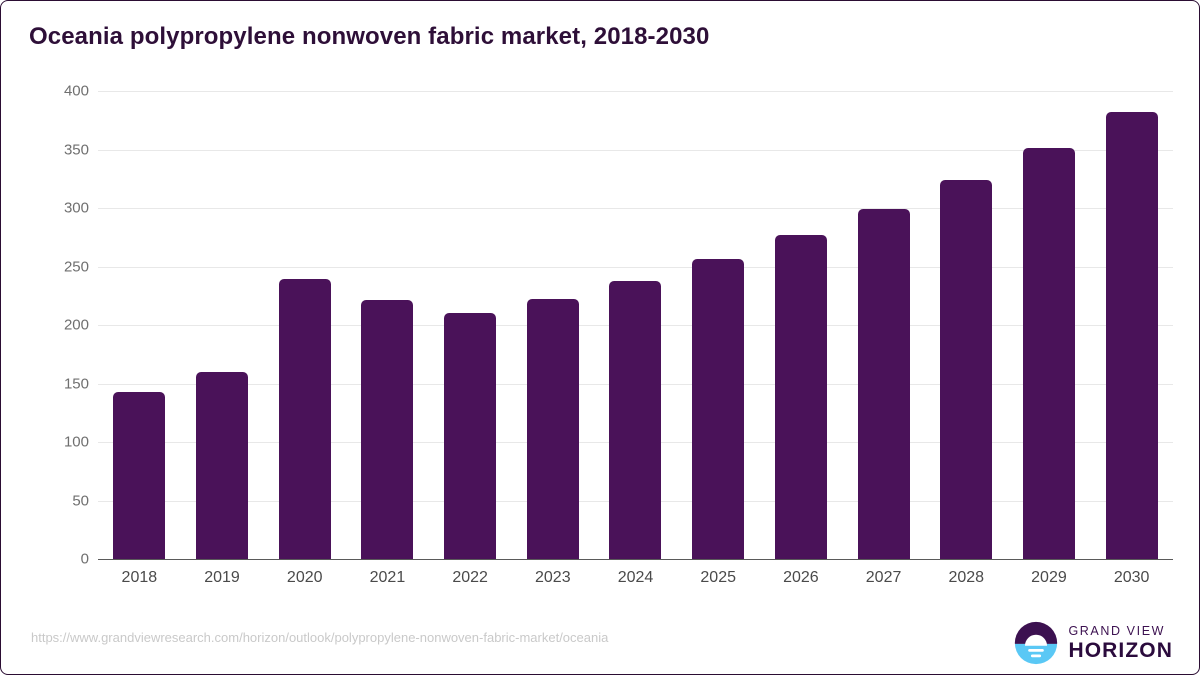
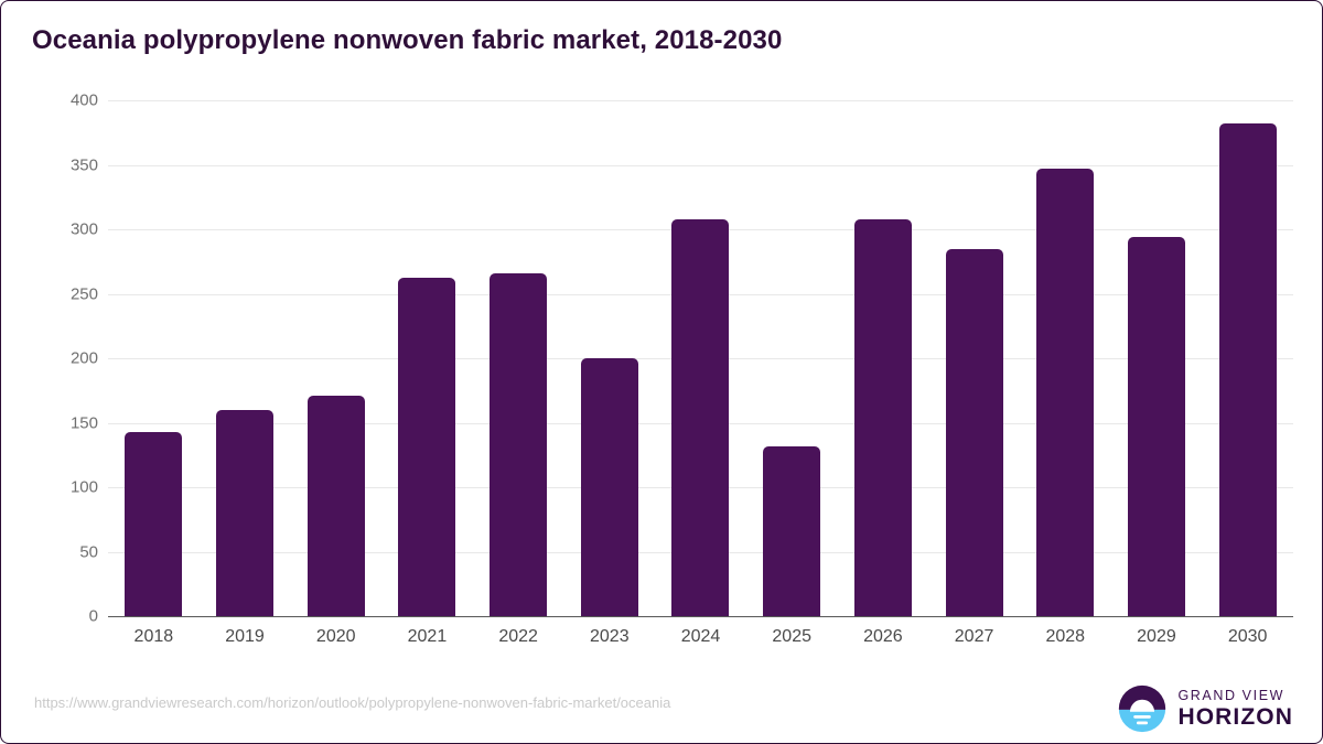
2020: 239 -> 171
2021: 221 -> 262
2022: 210 -> 266
2023: 222 -> 200
2024: 238 -> 308
2025: 256 -> 132
2026: 277 -> 308
2027: 299 -> 285
2028: 324 -> 347
2029: 351 -> 294
